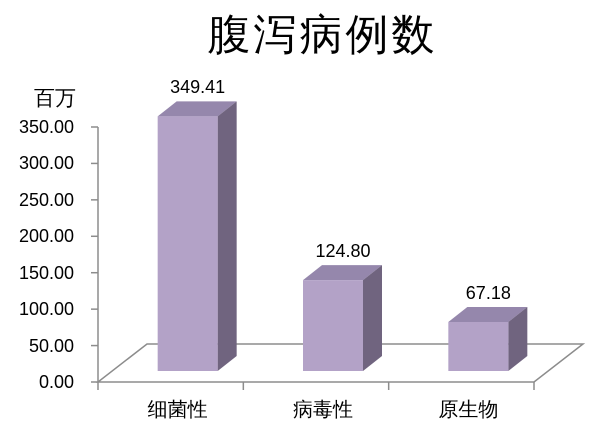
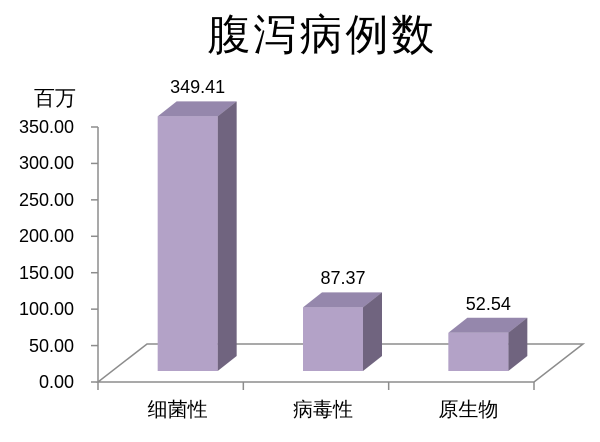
病毒性: 124.80 -> 87.37
原生物: 67.18 -> 52.54
